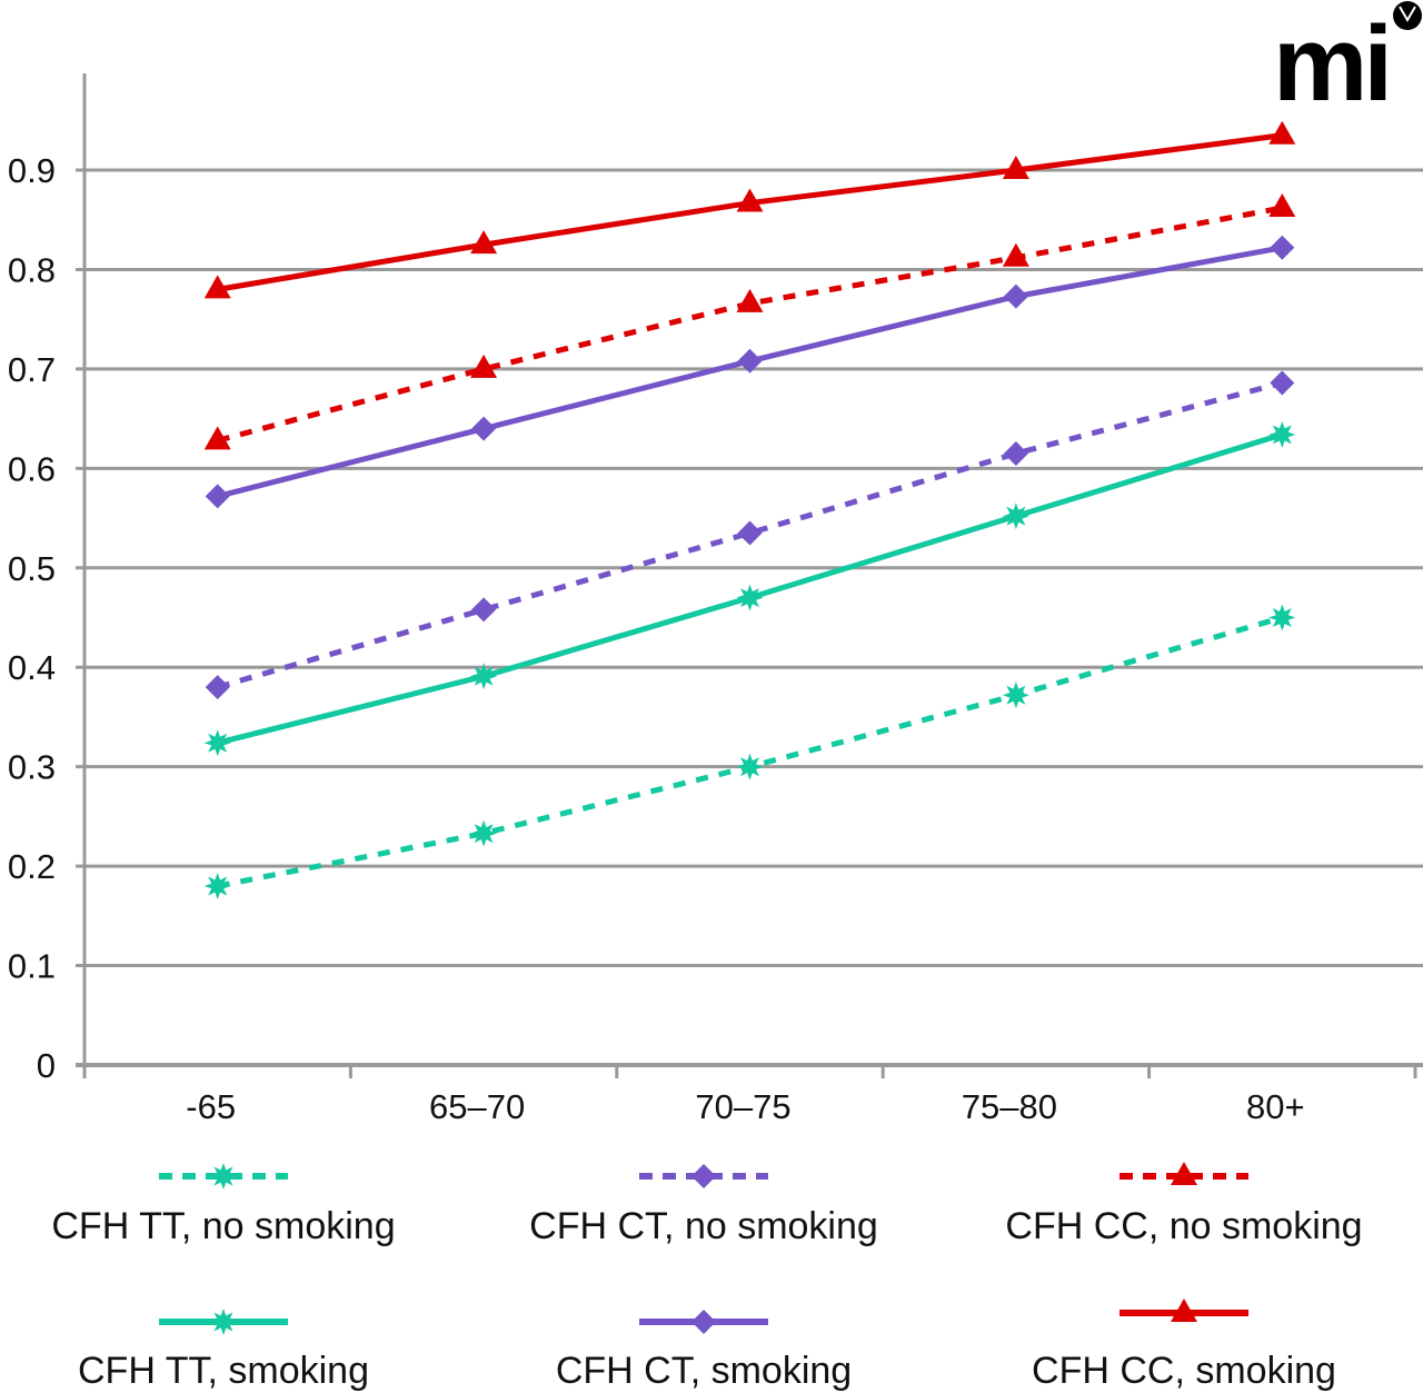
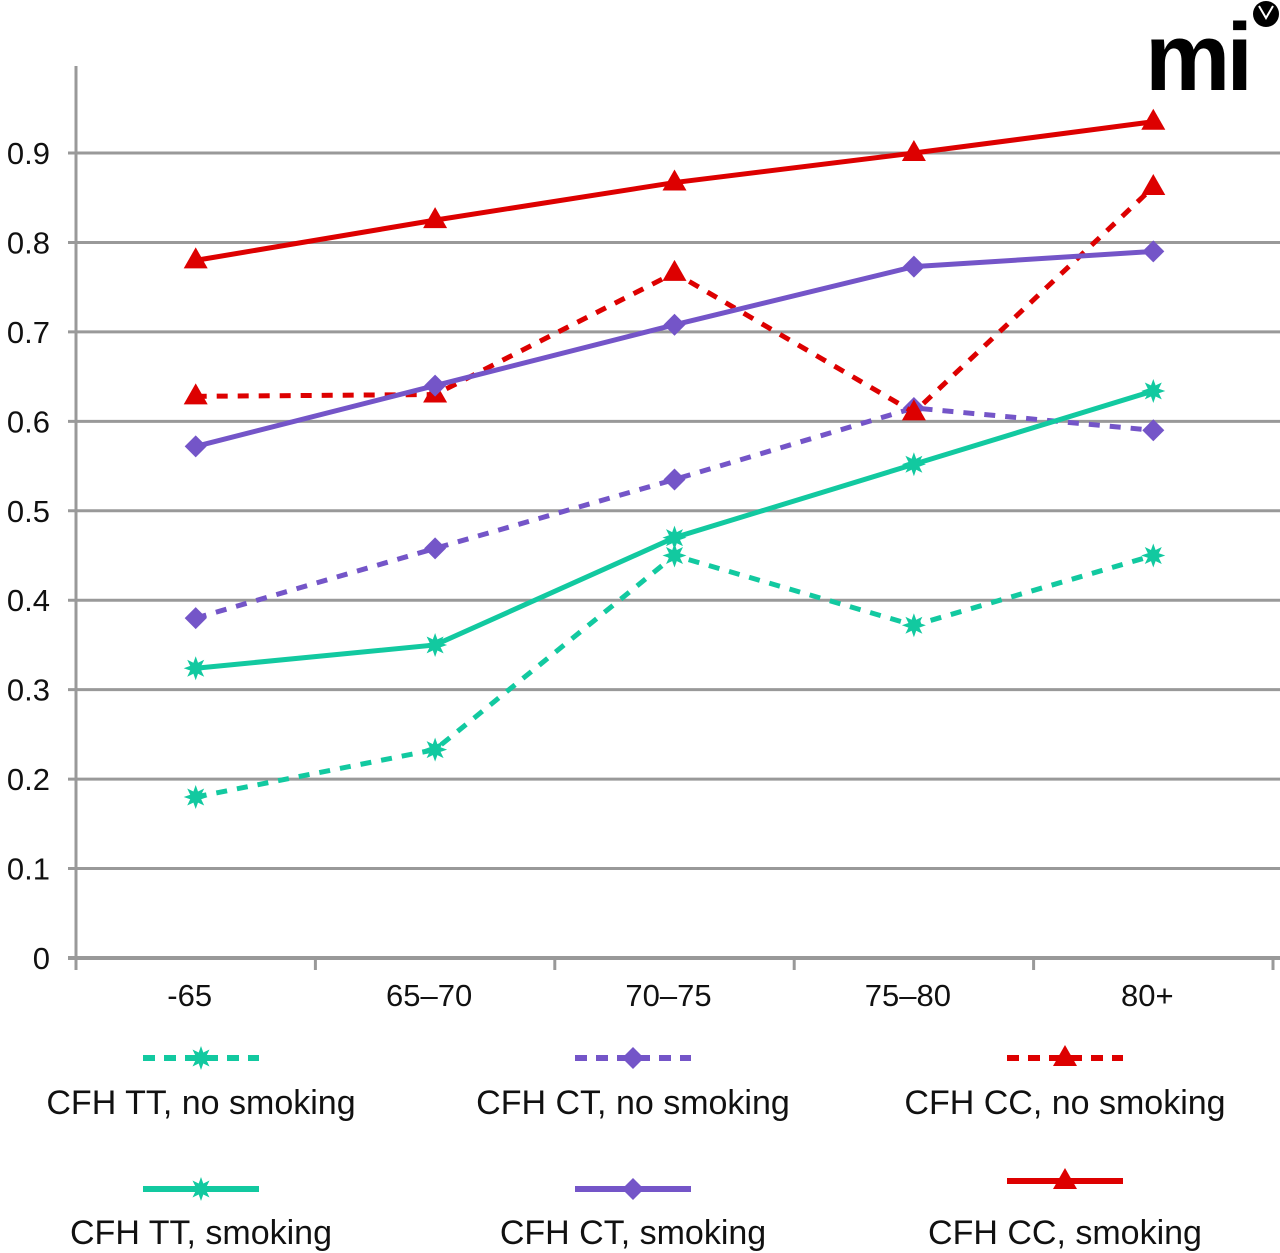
CFH CC, no smoking/65–70: 0.70 -> 0.63
CFH TT, smoking/65–70: 0.39 -> 0.35
CFH TT, no smoking/70–75: 0.30 -> 0.45
CFH CC, no smoking/75–80: 0.81 -> 0.61
CFH CT, no smoking/80+: 0.69 -> 0.59
CFH CT, smoking/80+: 0.82 -> 0.79
